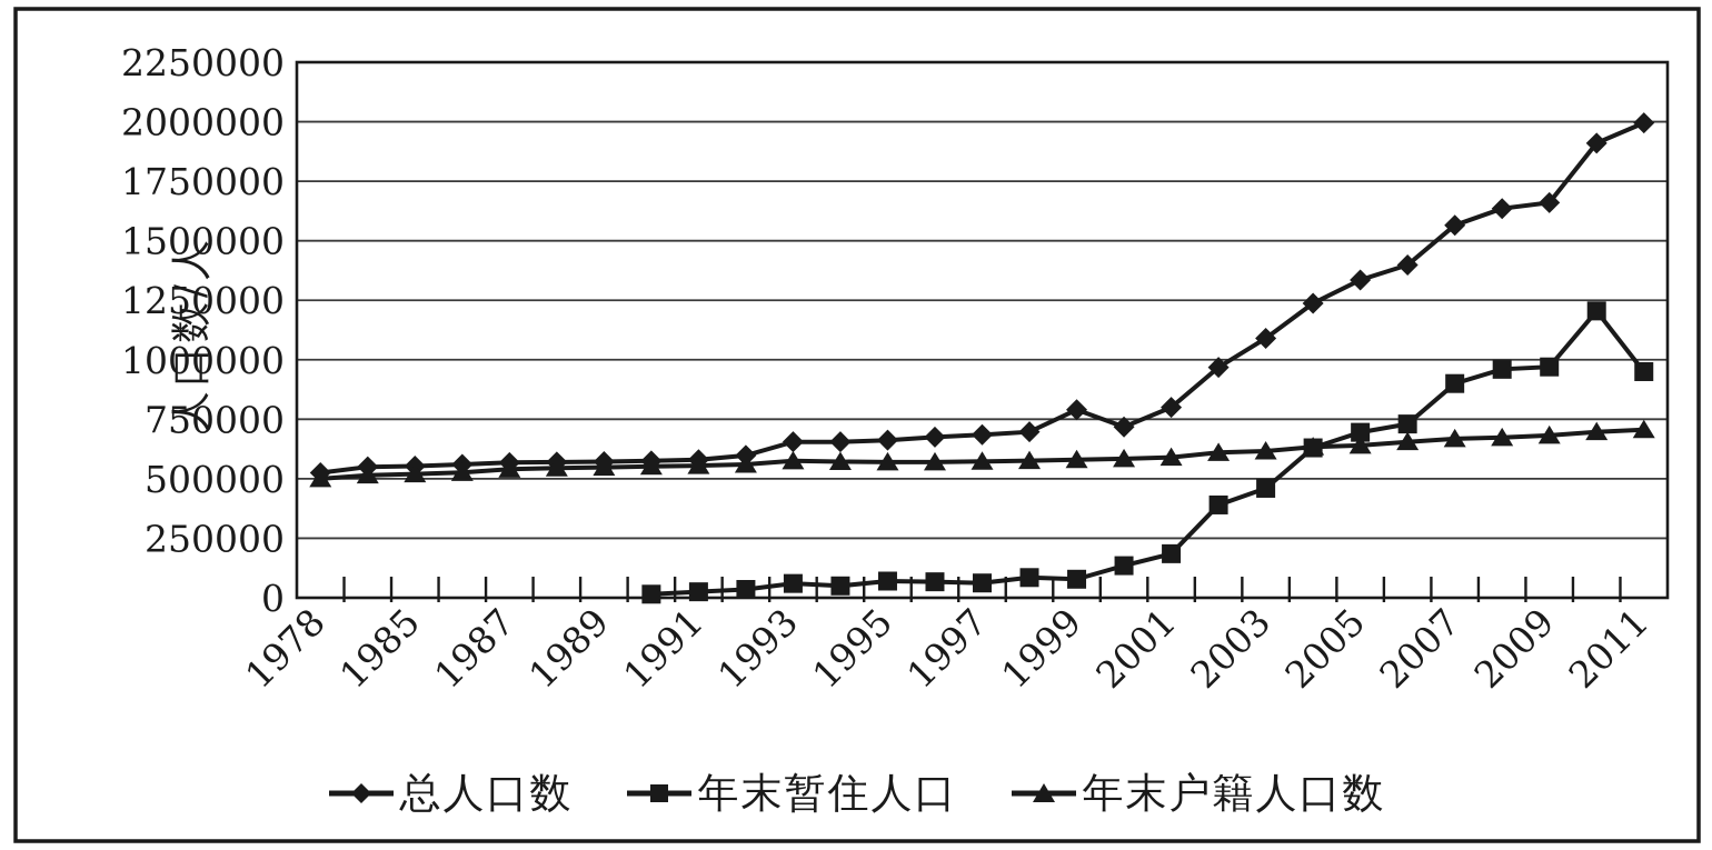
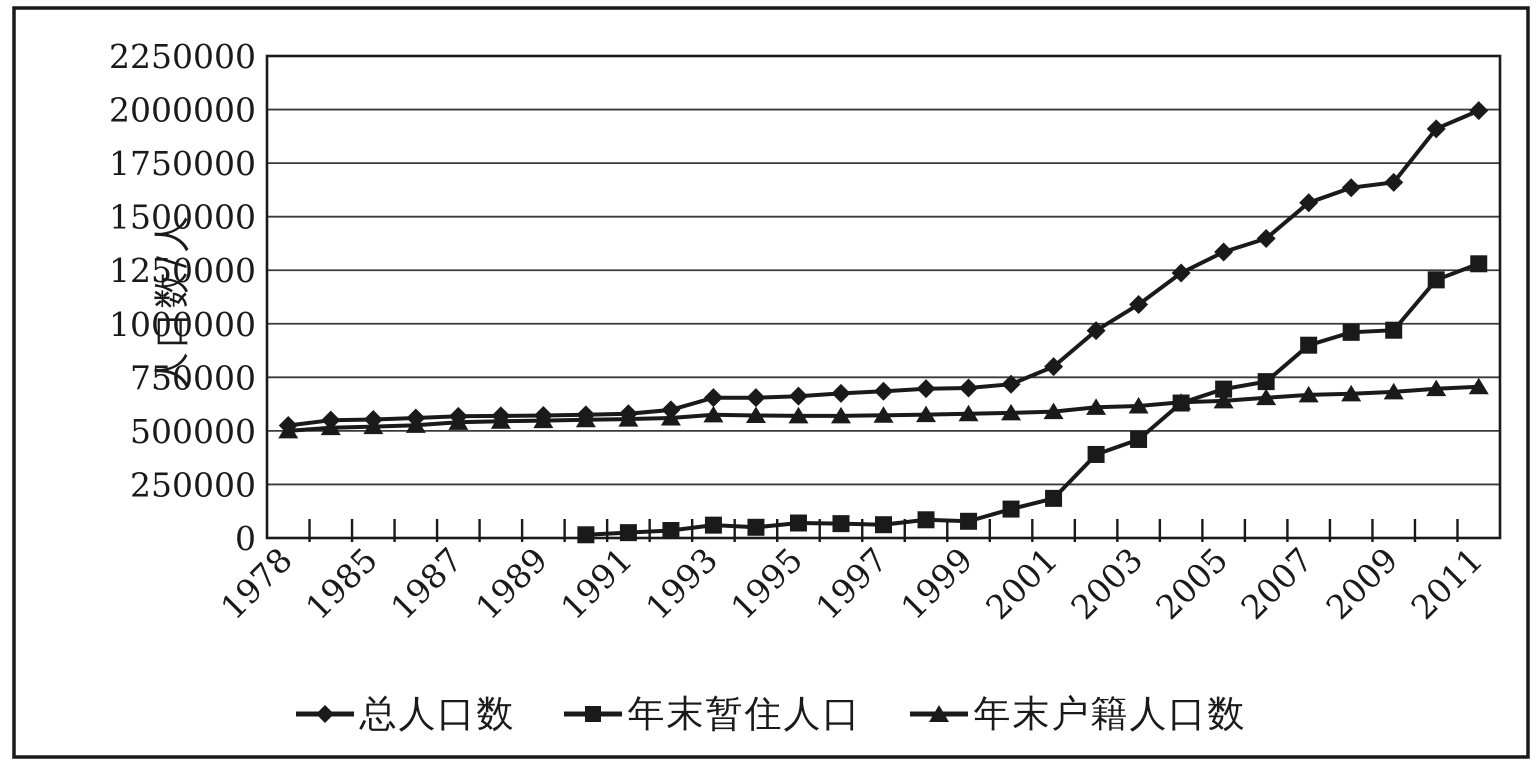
总人口数/1999: 790000 -> 700000
年末暂住人口/2011: 950000 -> 1280000
